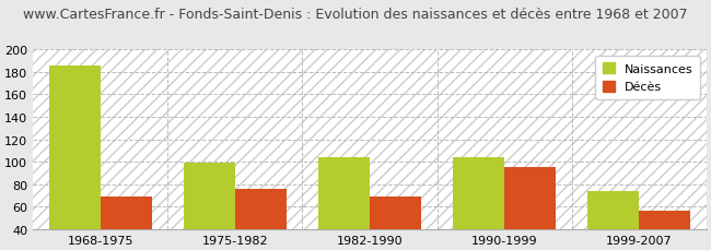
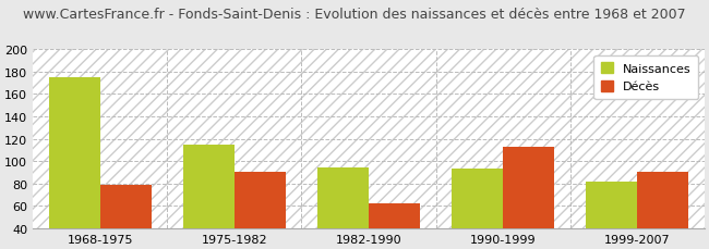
Naissances/1968-1975: 185 -> 175
Décès/1968-1975: 69 -> 79
Naissances/1975-1982: 99 -> 115
Décès/1975-1982: 76 -> 90
Naissances/1982-1990: 104 -> 94
Décès/1982-1990: 69 -> 62
Naissances/1990-1999: 104 -> 93
Décès/1990-1999: 95 -> 113
Naissances/1999-2007: 74 -> 82
Décès/1999-2007: 56 -> 90
